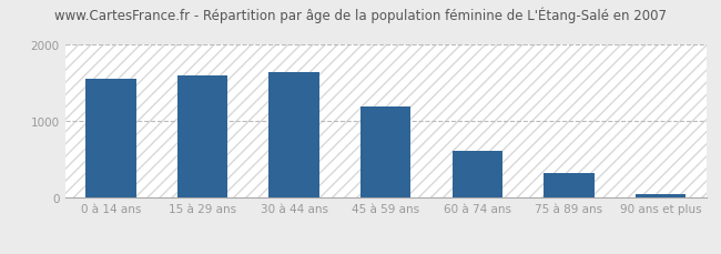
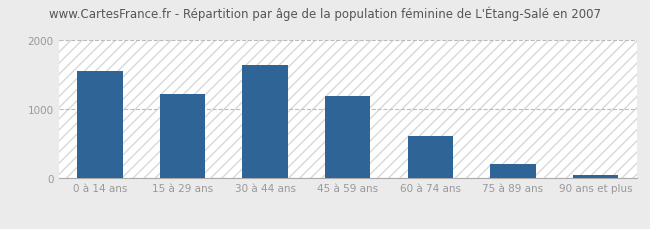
15 à 29 ans: 1600 -> 1230
75 à 89 ans: 320 -> 210
